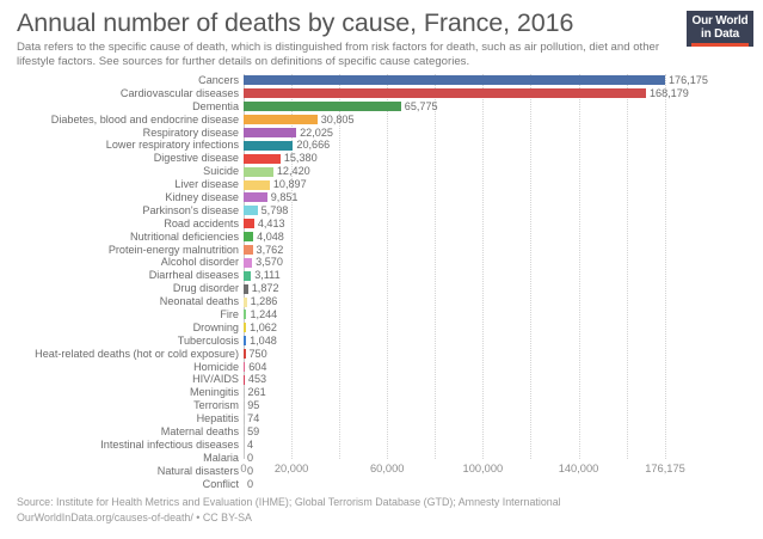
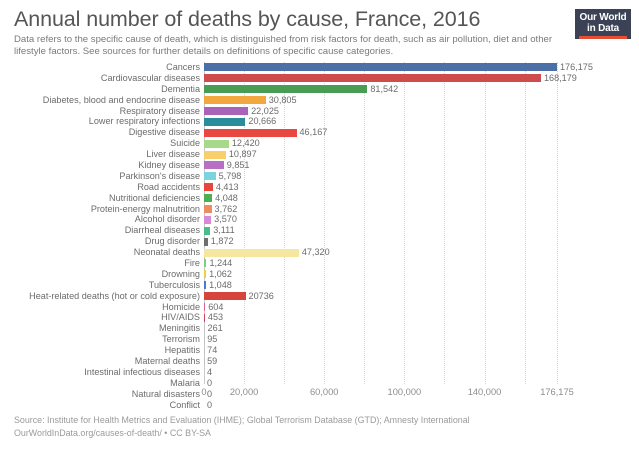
Dementia: 65,775 -> 81,542
Digestive disease: 15,380 -> 46,167
Neonatal deaths: 1,286 -> 47,320
Heat-related deaths (hot or cold exposure): 750 -> 20736
